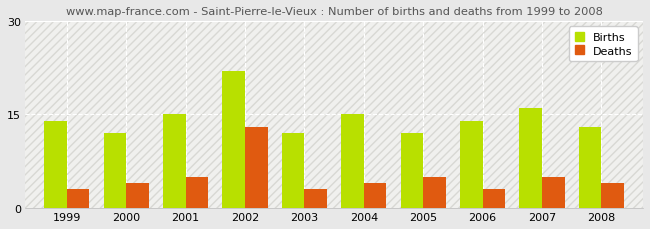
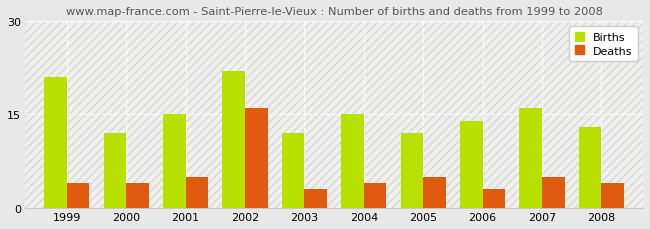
Births/1999: 14 -> 21
Deaths/1999: 3 -> 4
Deaths/2002: 13 -> 16
